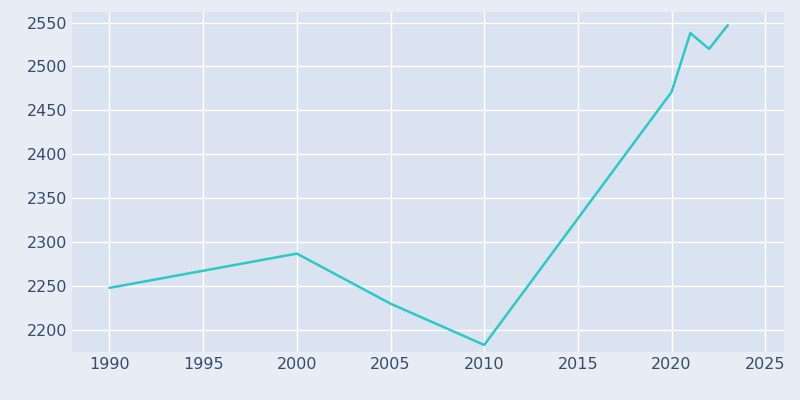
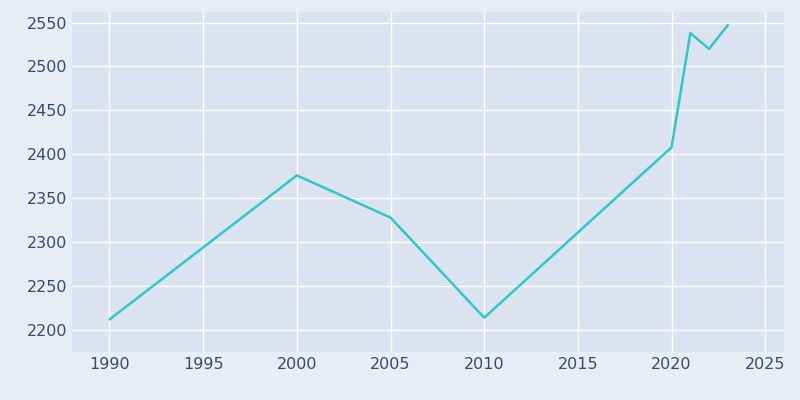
1990: 2248 -> 2212
2000: 2287 -> 2376
2005: 2230 -> 2328
2010: 2183 -> 2214
2020: 2471 -> 2408
